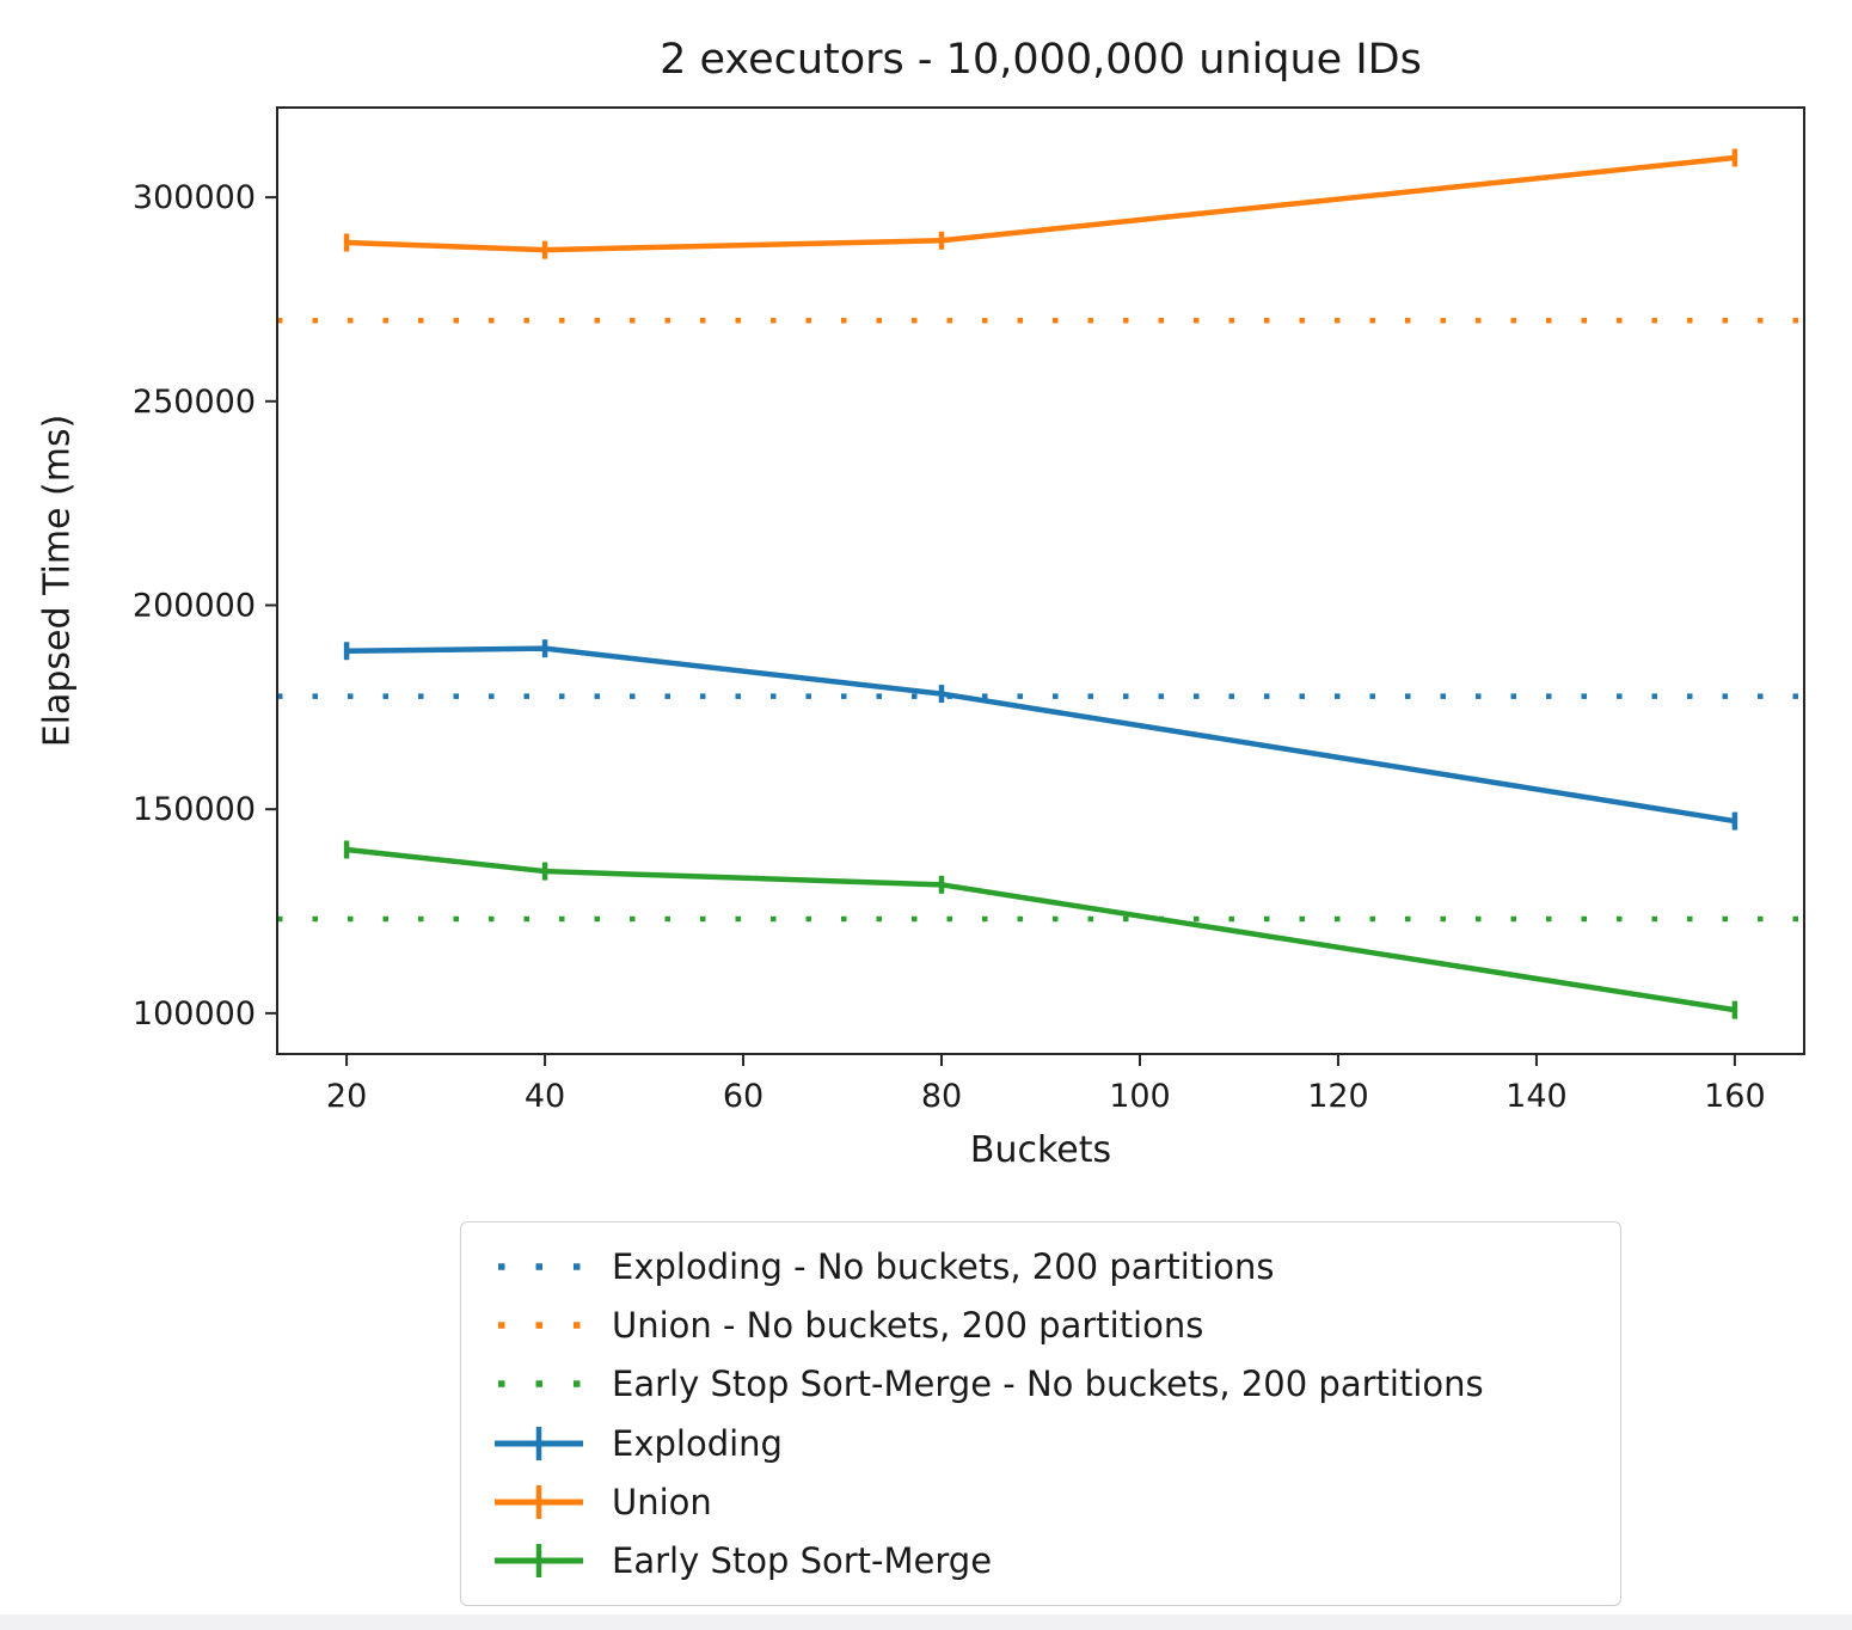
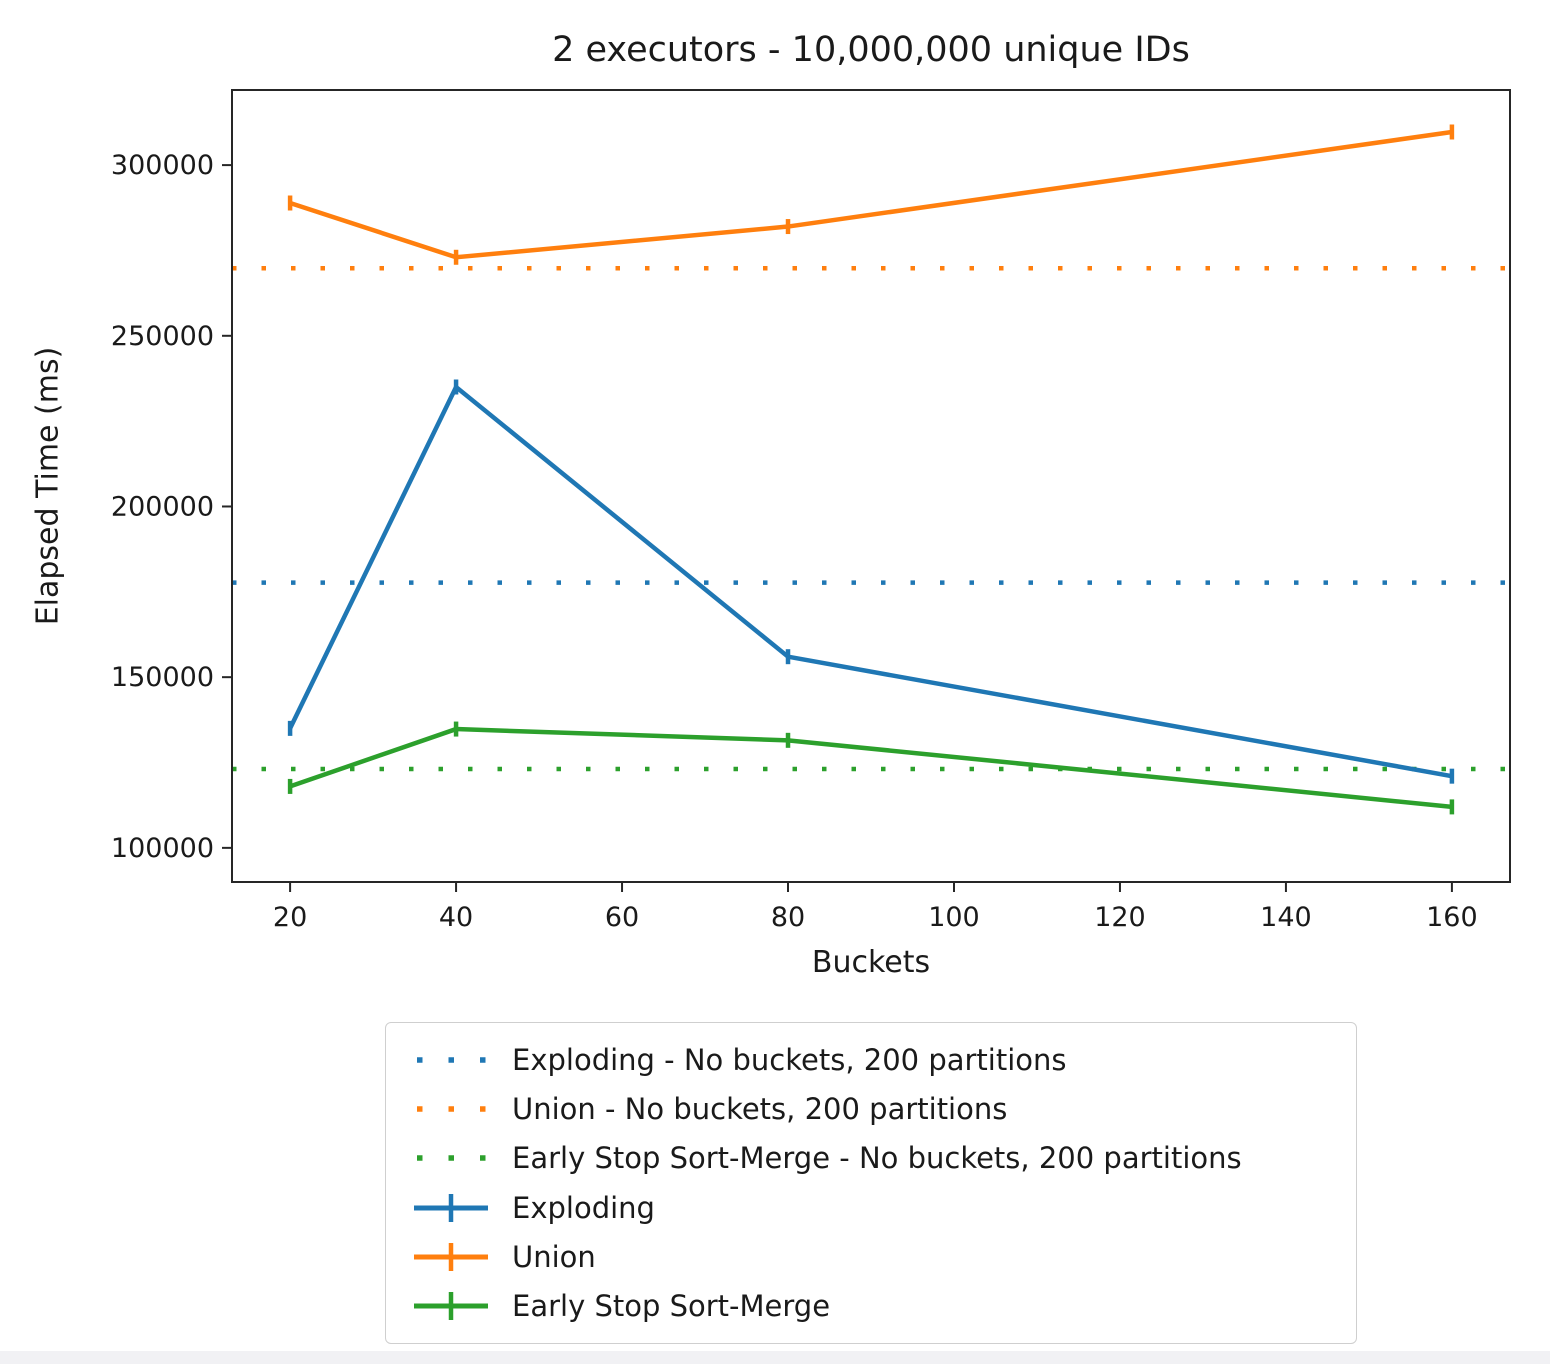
Exploding/20: 189000 -> 135000
Early Stop Sort-Merge/20: 140000 -> 118000
Exploding/40: 189000 -> 235000
Union/40: 287000 -> 273000
Exploding/80: 178000 -> 156000
Union/80: 289000 -> 282000
Exploding/160: 147000 -> 121000
Early Stop Sort-Merge/160: 101000 -> 112000
